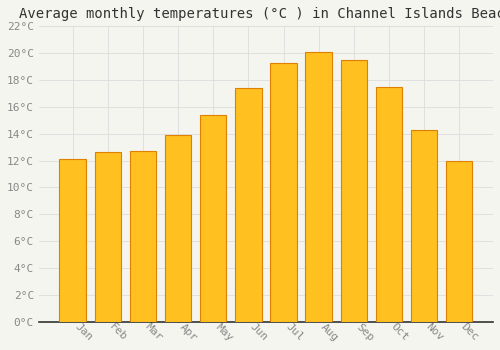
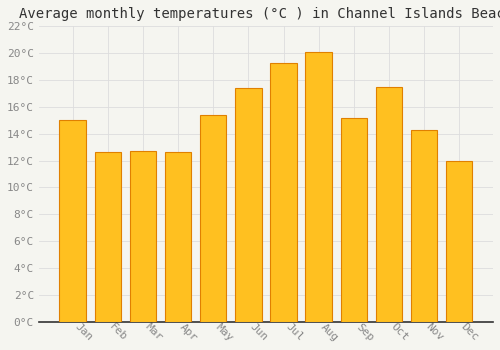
Jan: 12.1°C -> 15.0°C
Apr: 13.9°C -> 12.6°C
Sep: 19.5°C -> 15.2°C
